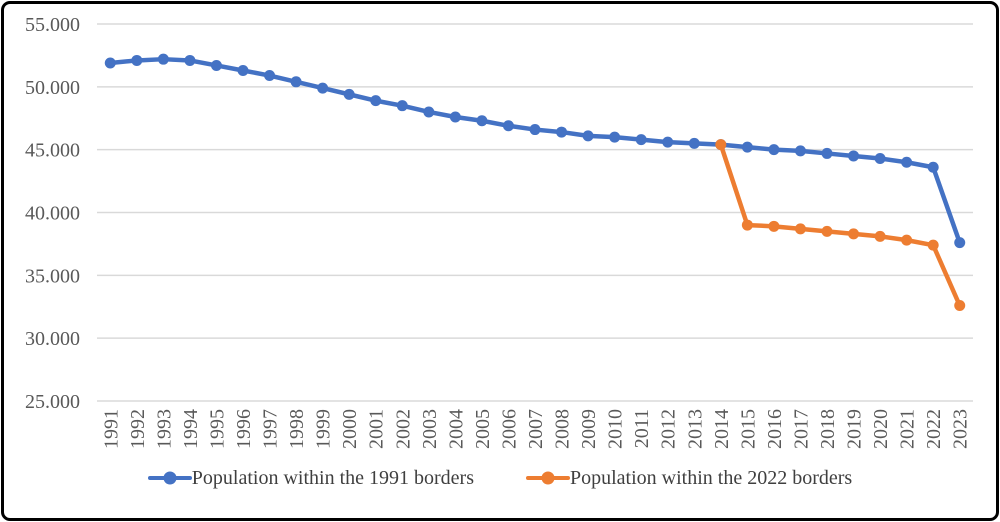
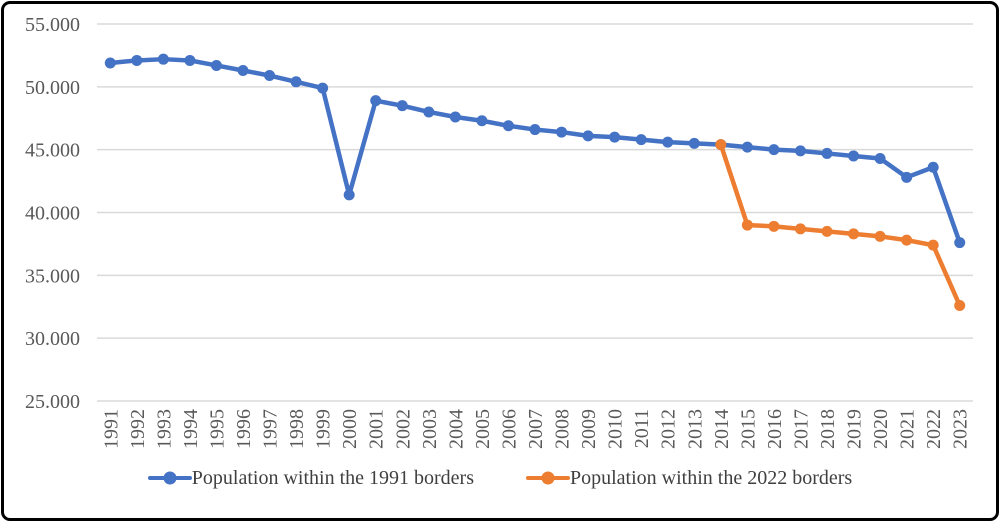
Population within the 1991 borders/2000: 49400 -> 41400
Population within the 1991 borders/2021: 44000 -> 42800
